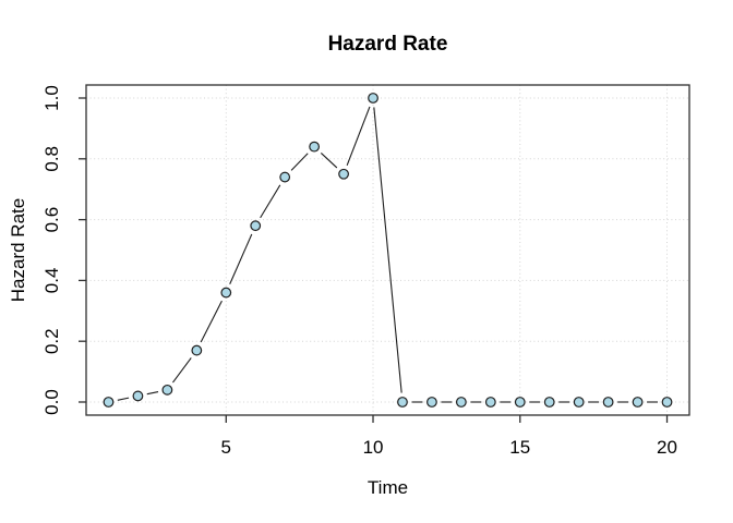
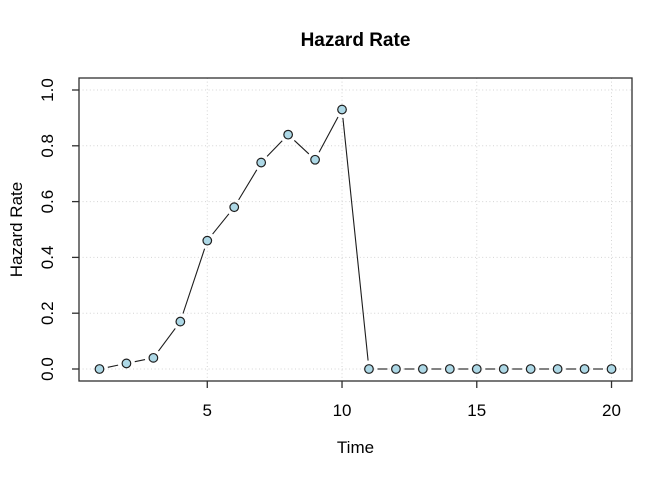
5: 0.36 -> 0.46
10: 1.00 -> 0.93
